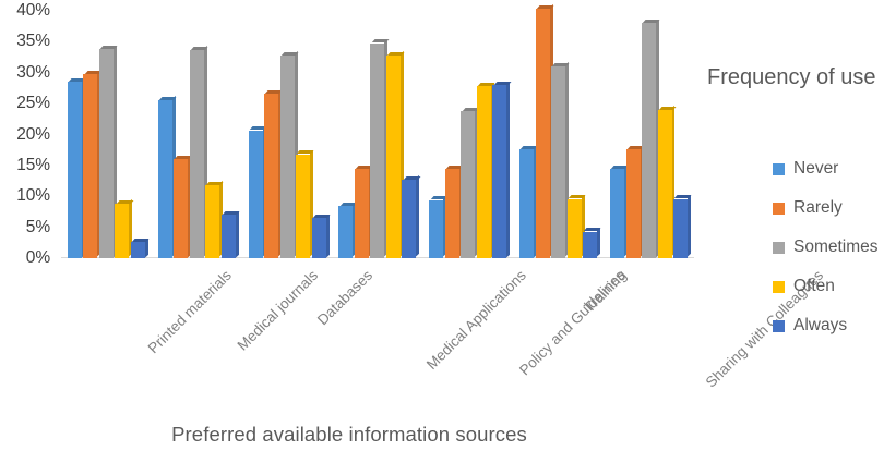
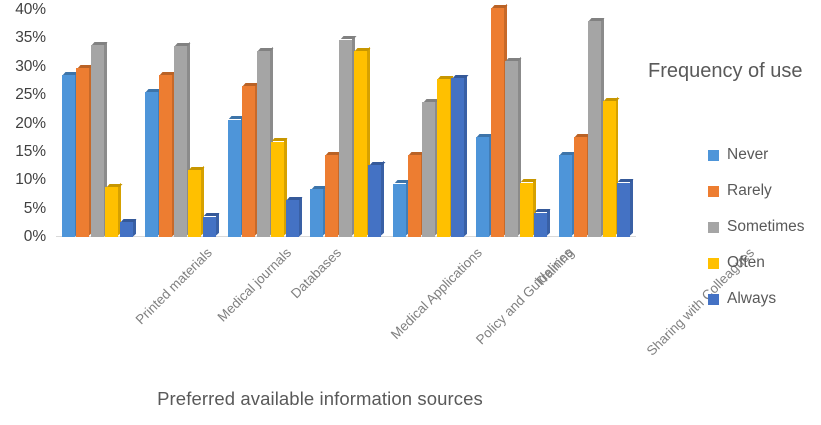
Rarely/Medical journals: 16% -> 28%
Always/Medical journals: 7% -> 4%
